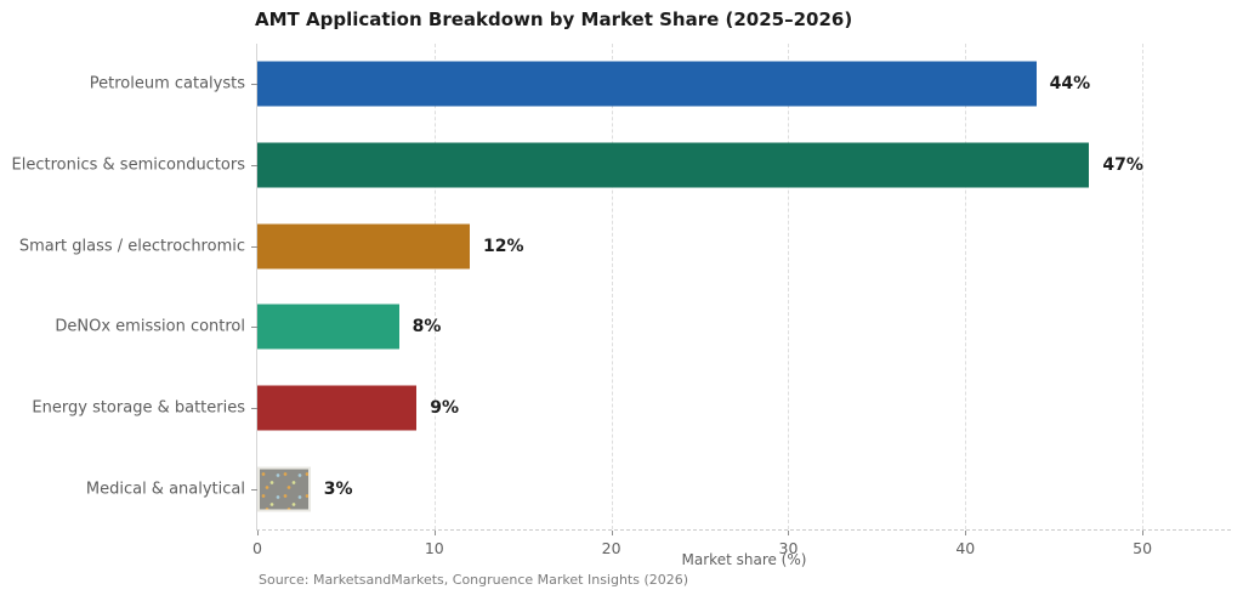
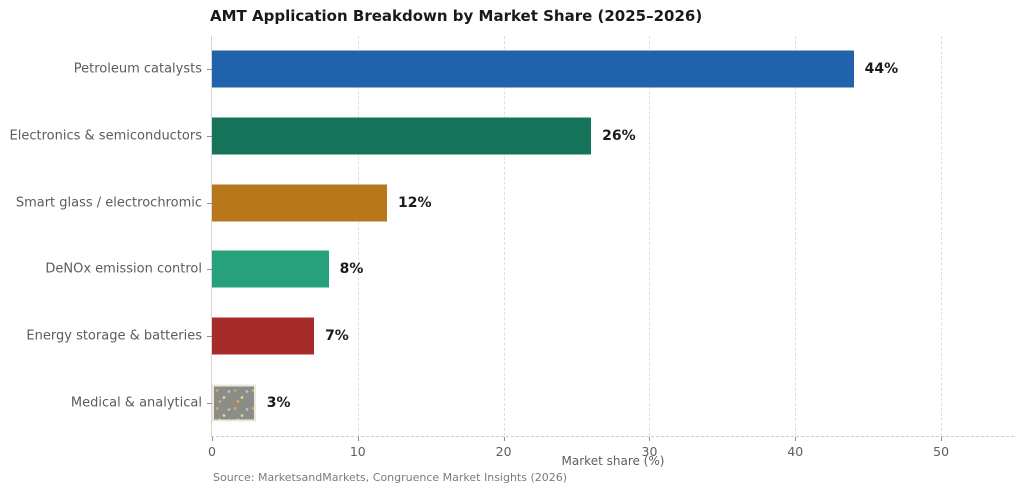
Electronics & semiconductors: 47% -> 26%
Energy storage & batteries: 9% -> 7%
